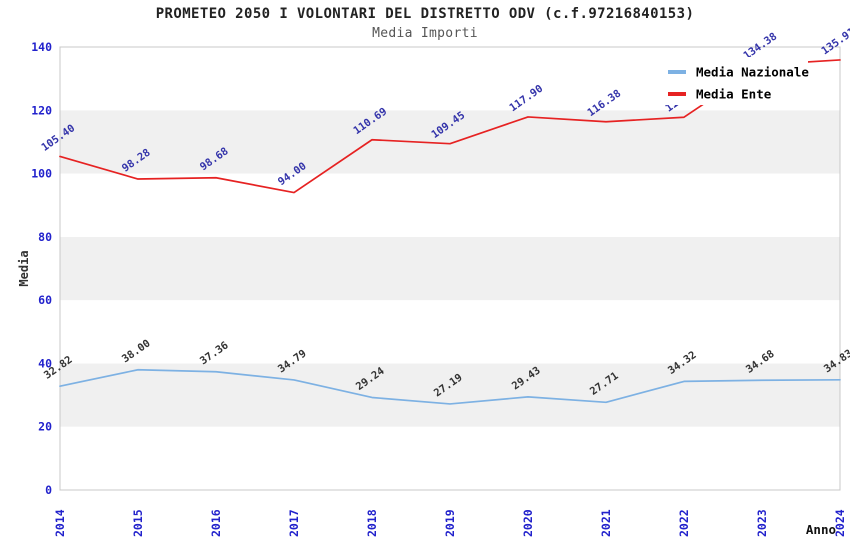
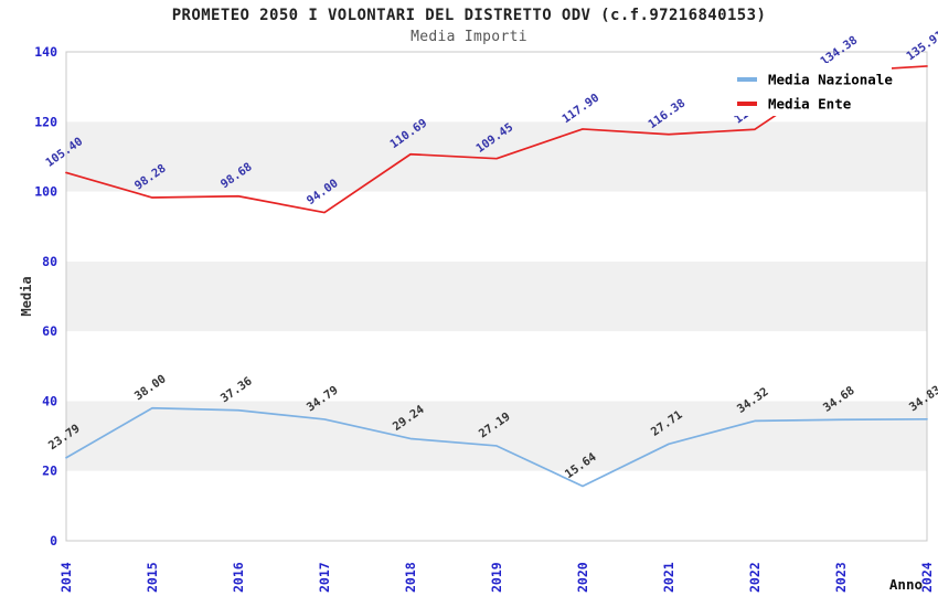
Media Nazionale/2014: 32.82 -> 23.79
Media Nazionale/2020: 29.43 -> 15.64
